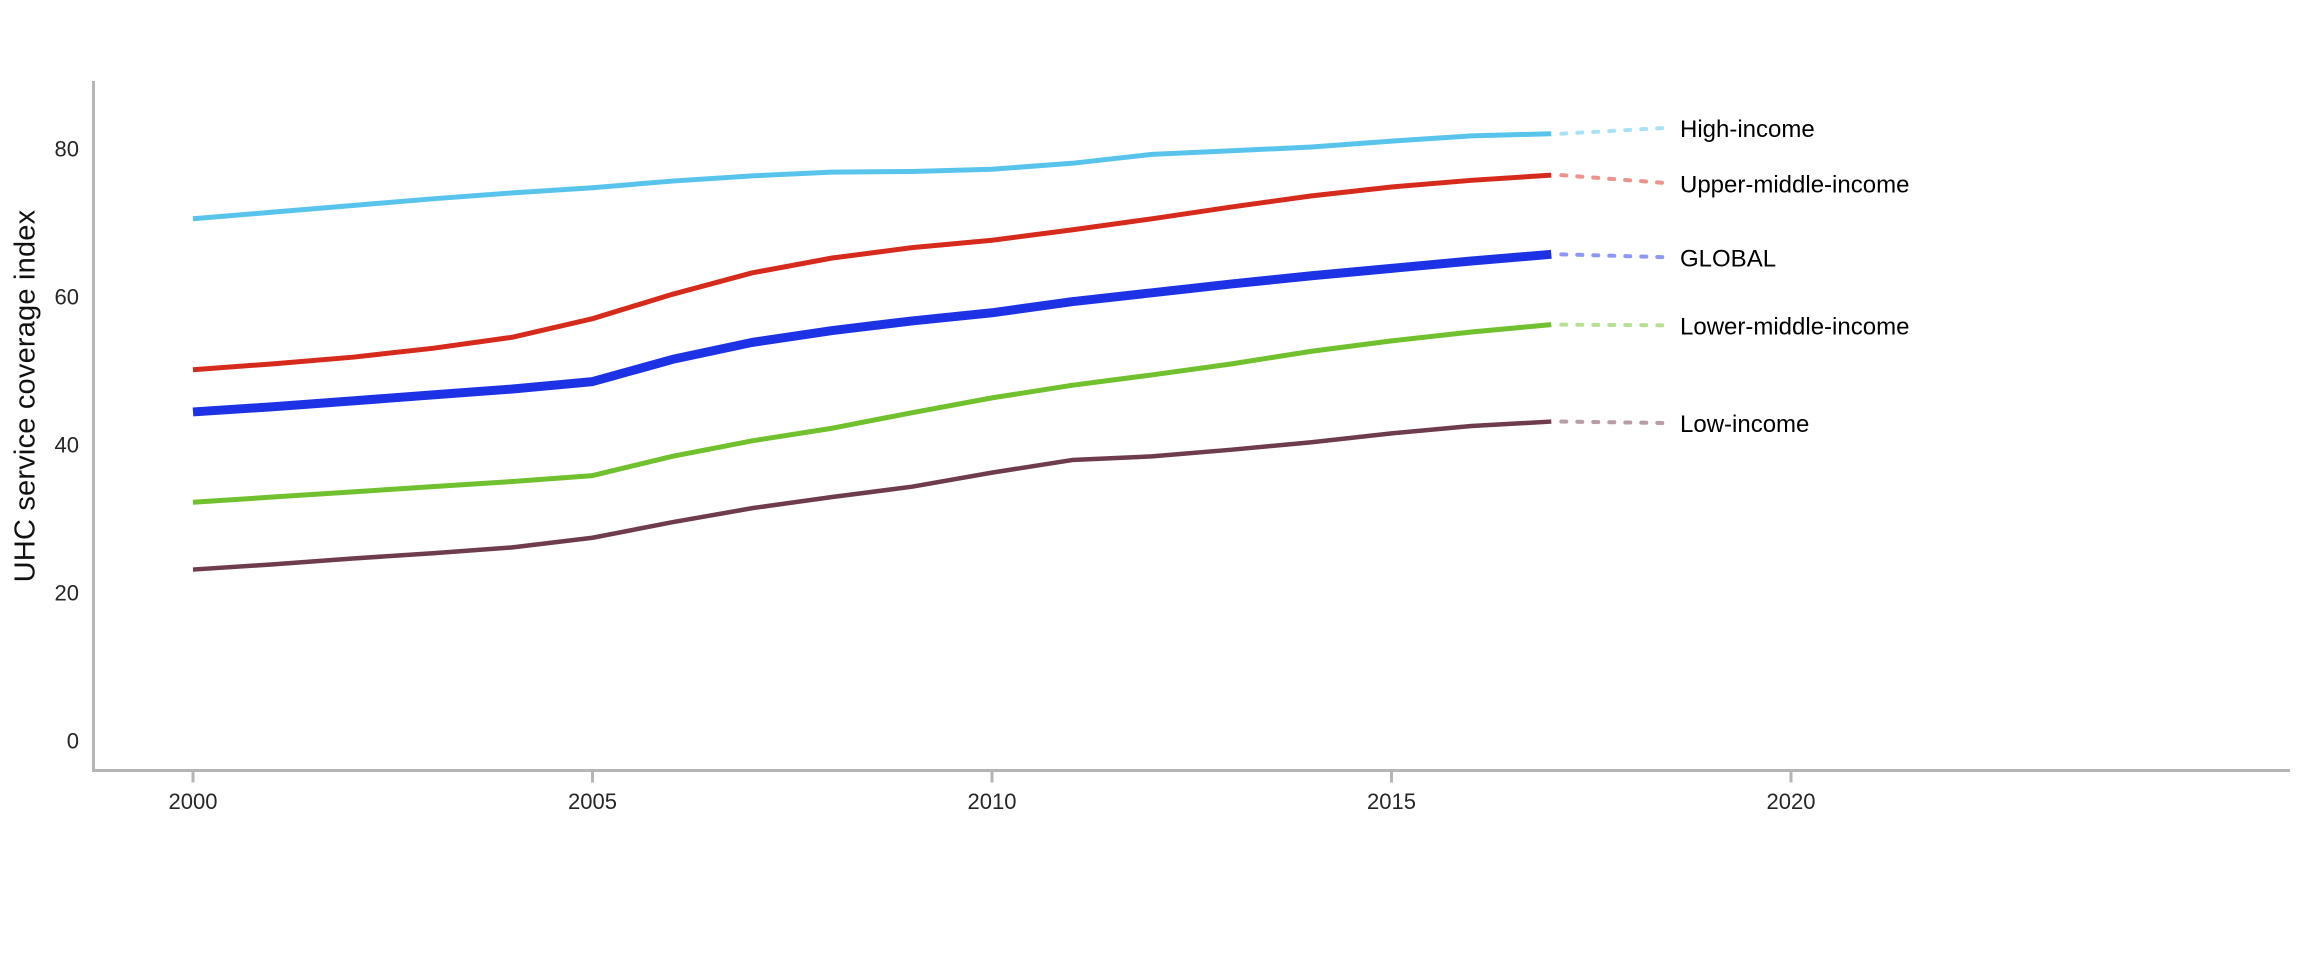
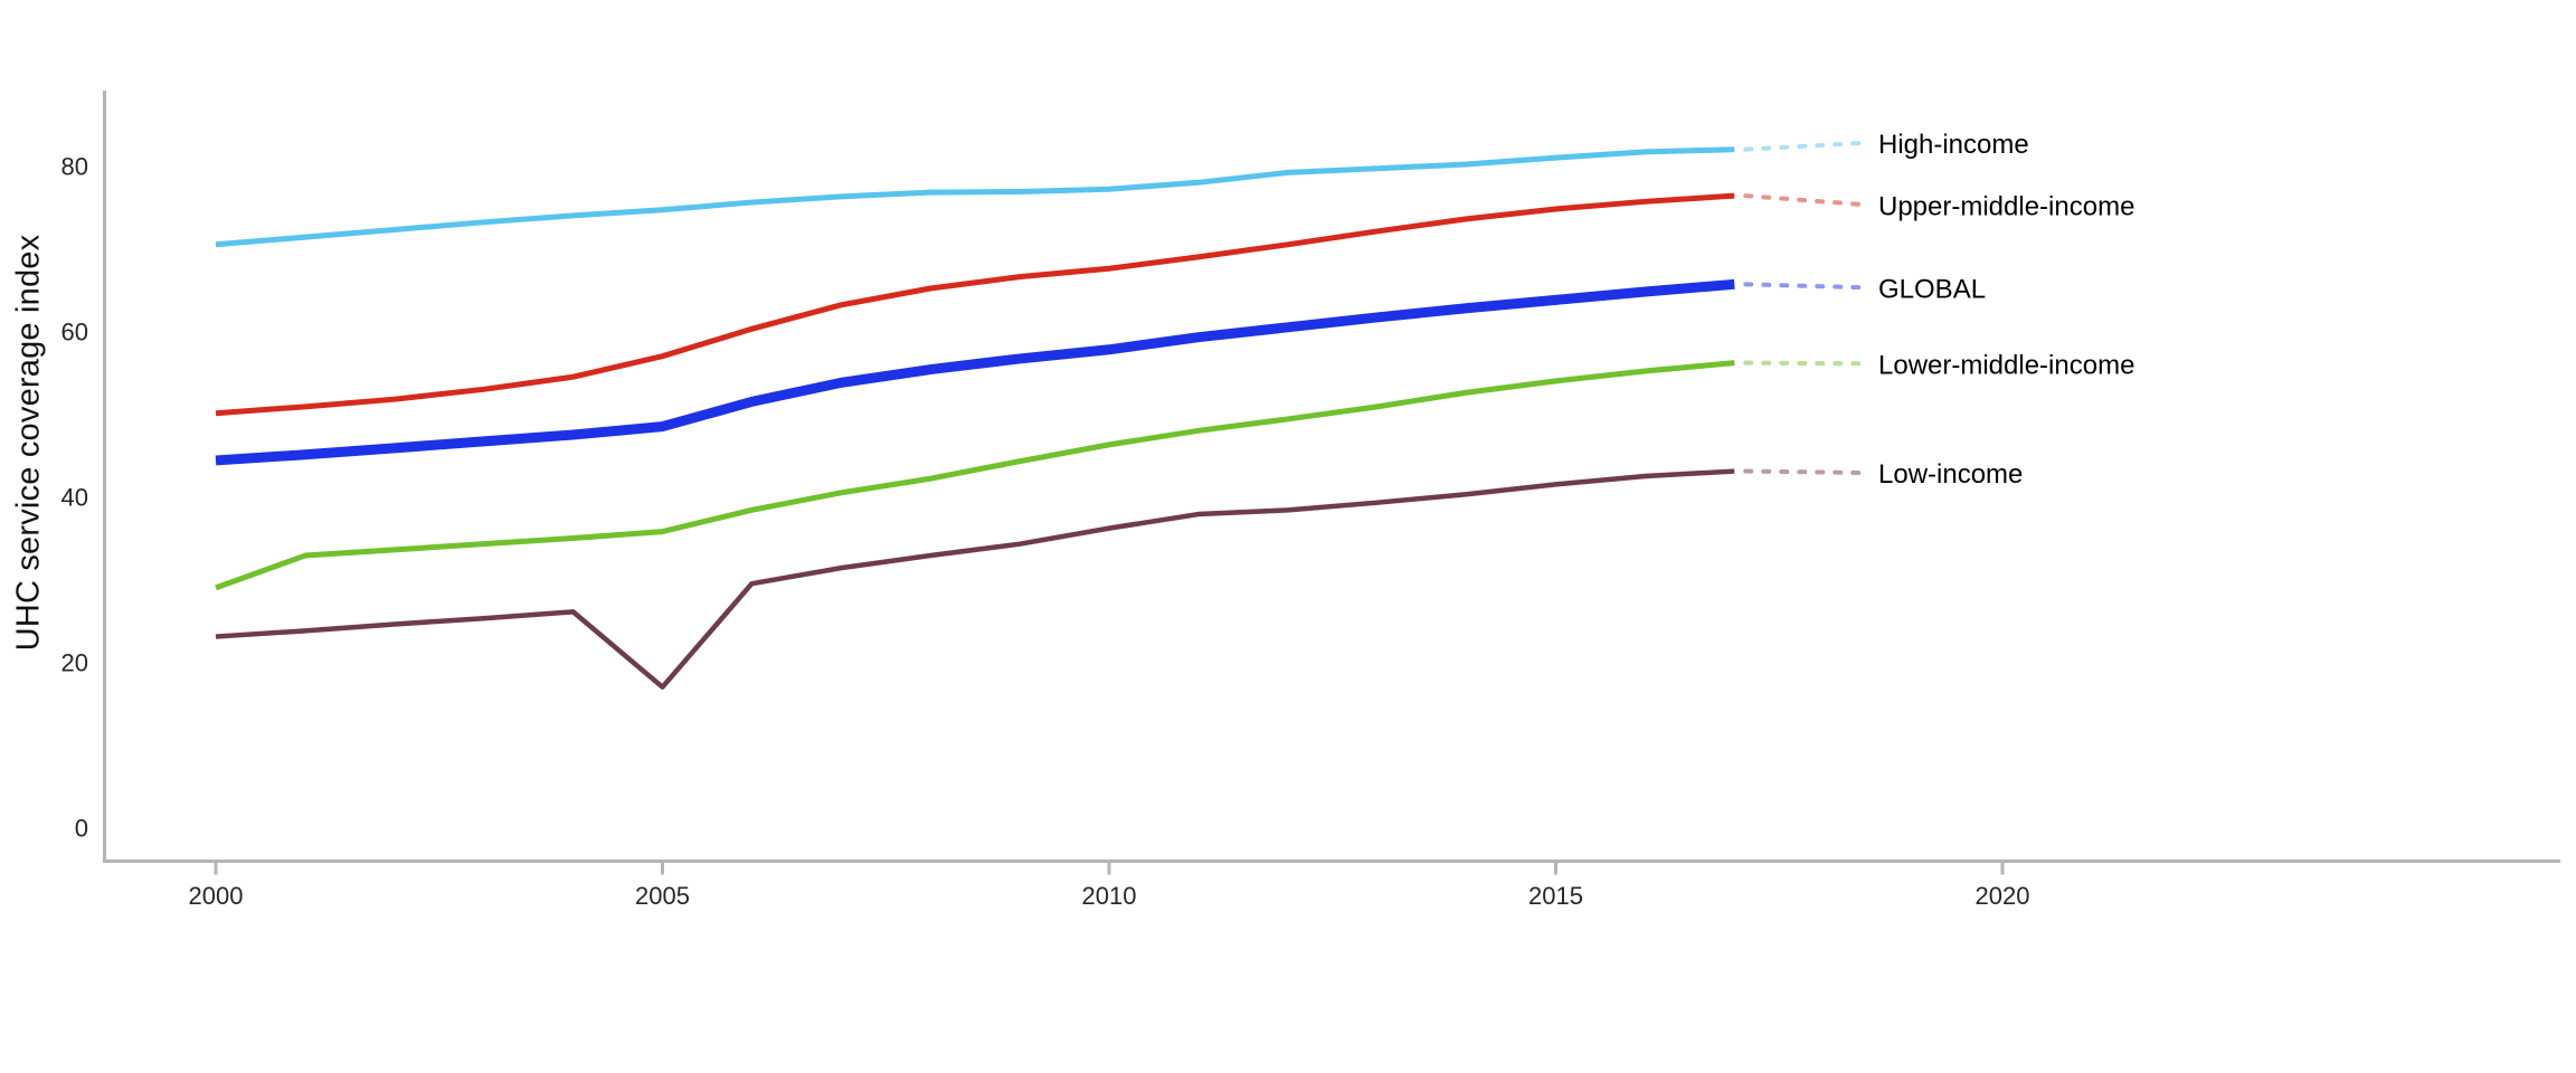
Lower-middle-income/2000: 32 -> 29
Low-income/2005: 27 -> 17
